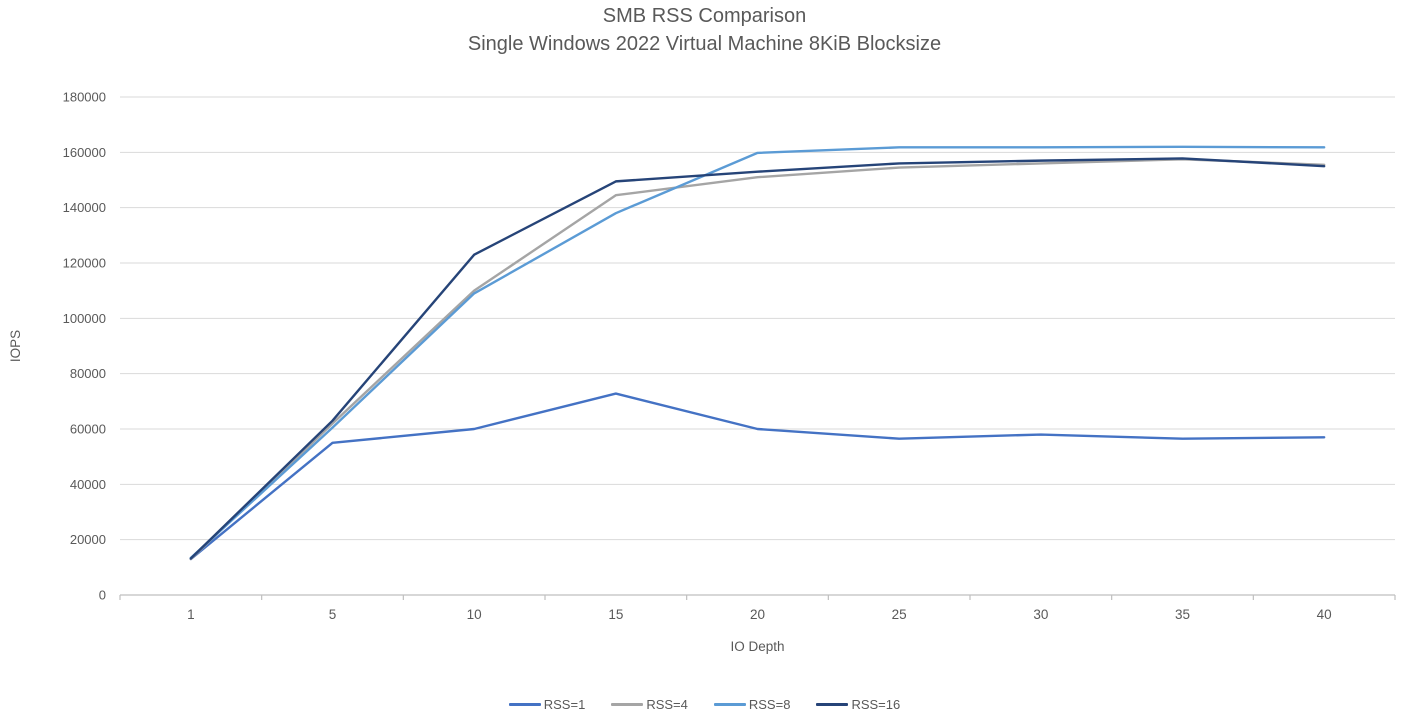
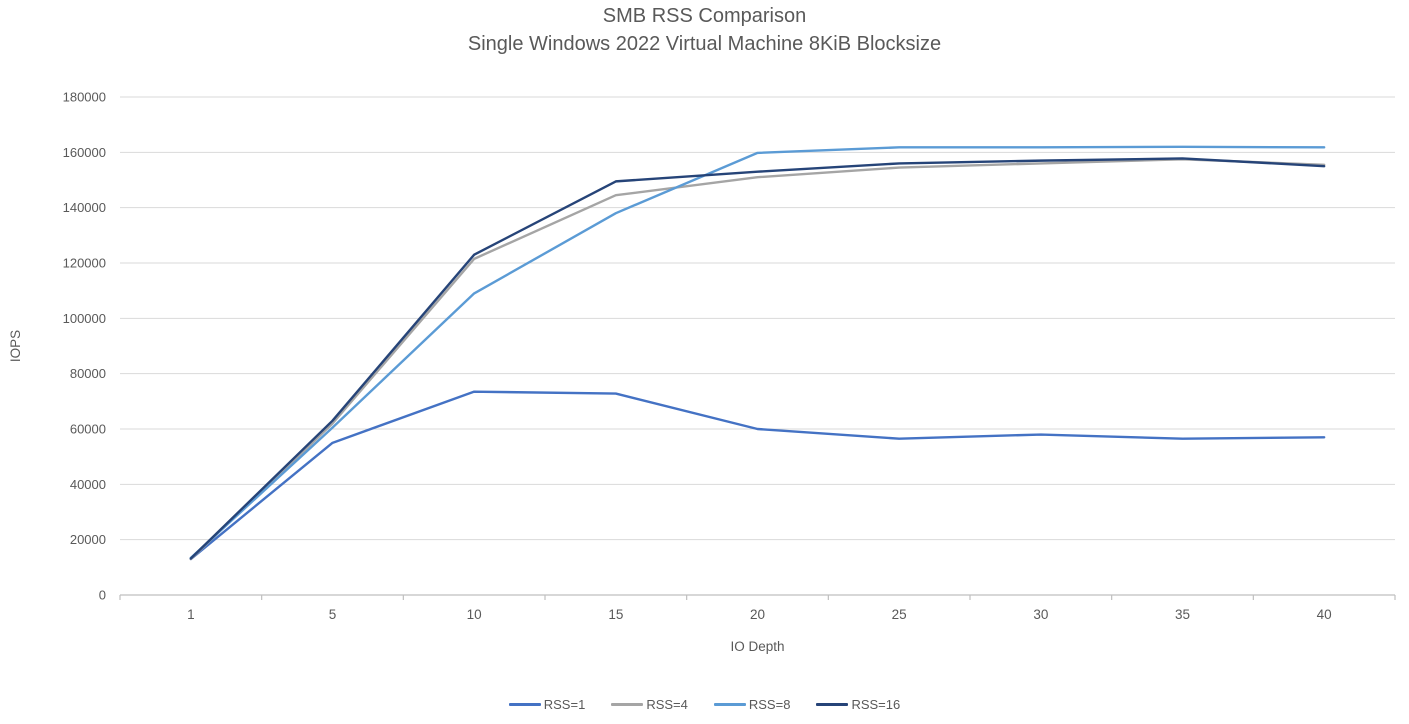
RSS=1/10: 60000 -> 74000
RSS=4/10: 110000 -> 122000
